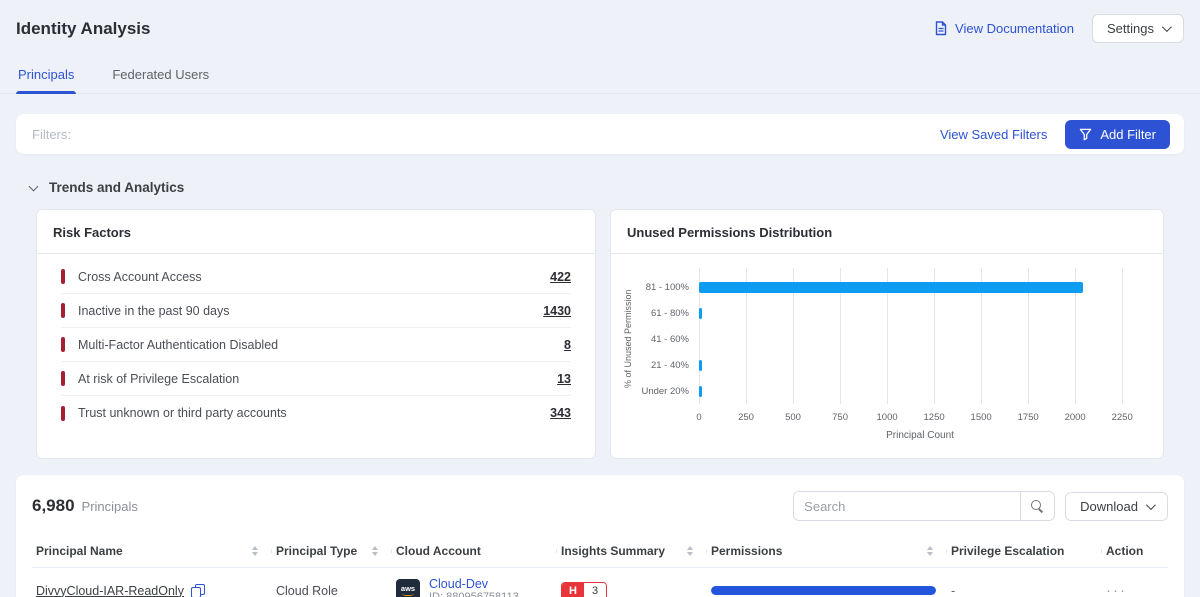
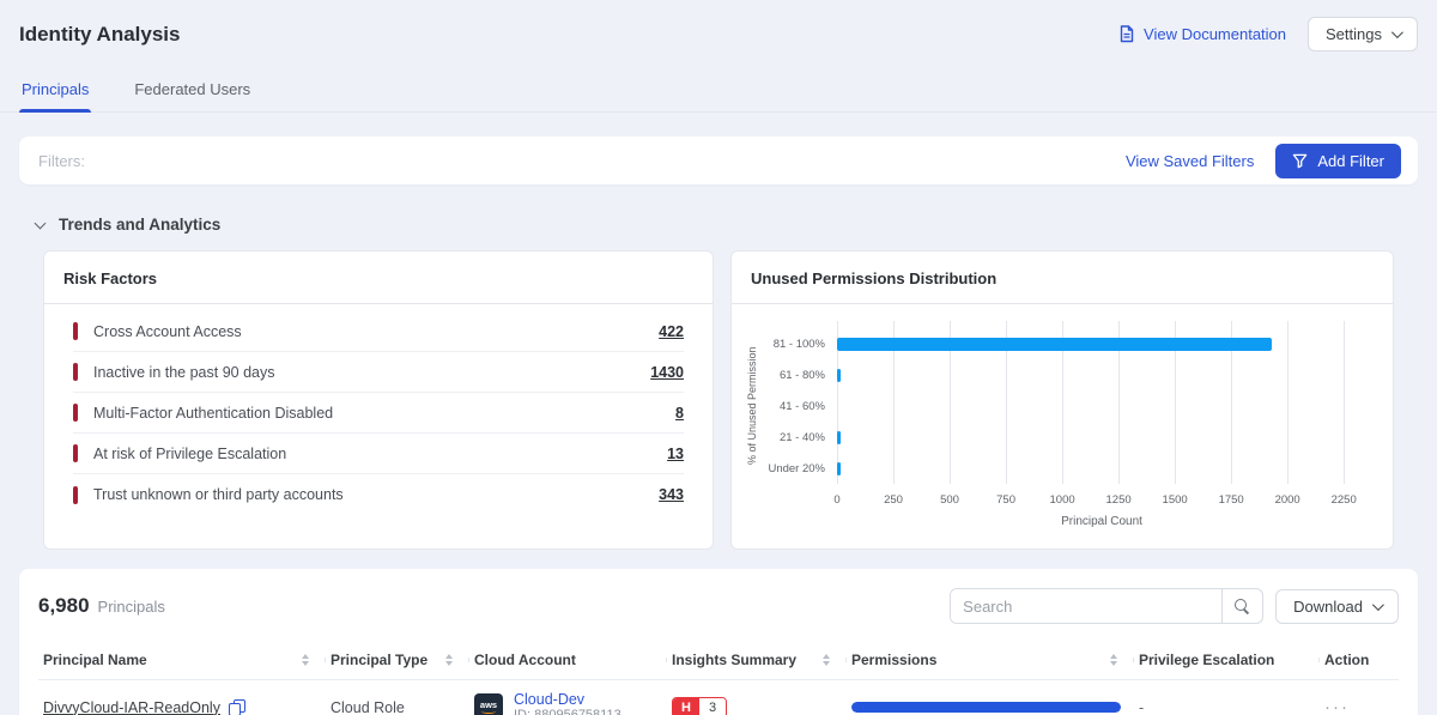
81 - 100%: 2040 -> 1930
